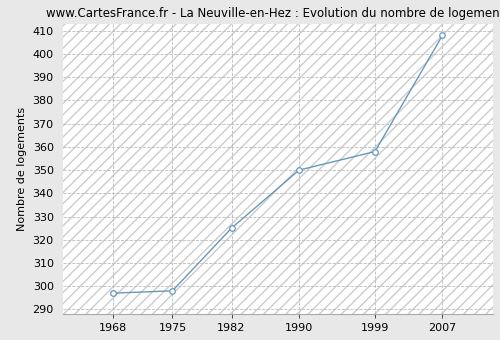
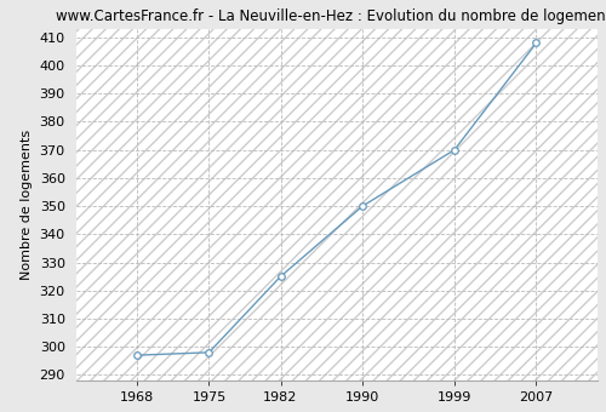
1999: 358 -> 370
